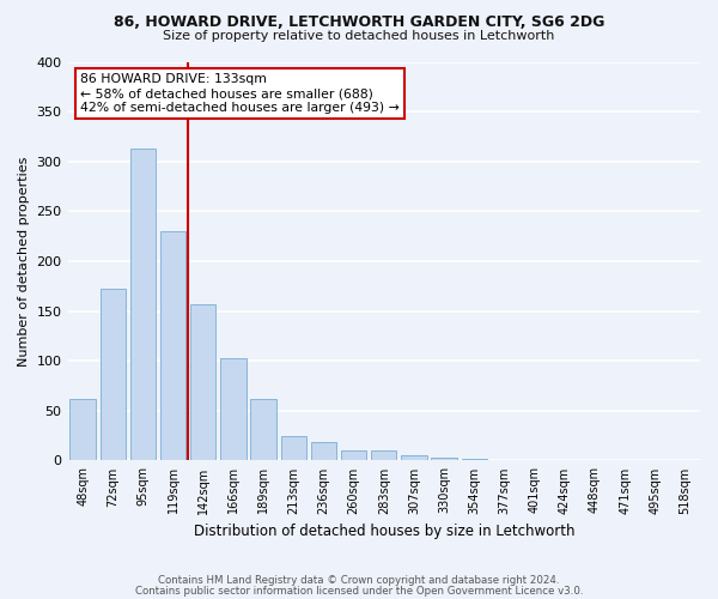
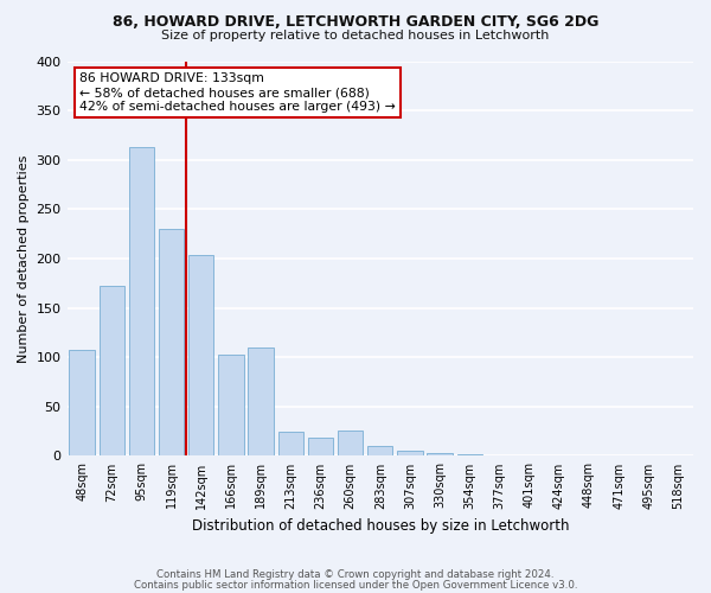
48sqm: 62 -> 108
142sqm: 157 -> 204
189sqm: 62 -> 110
260sqm: 10 -> 26
